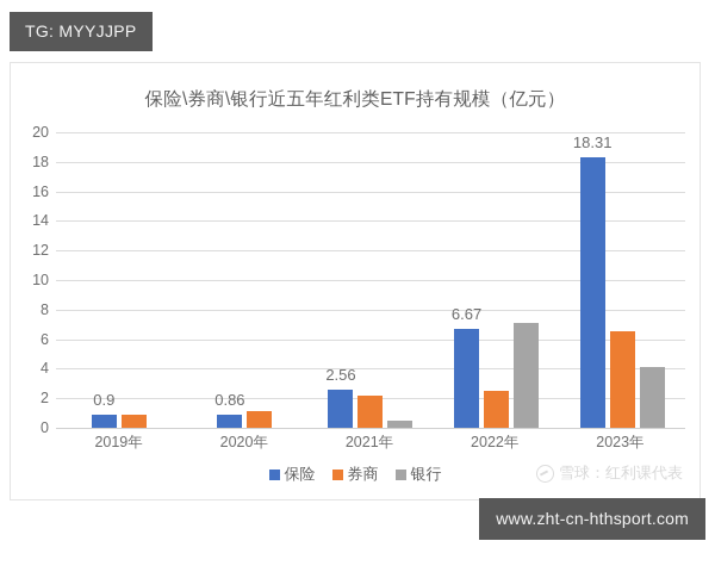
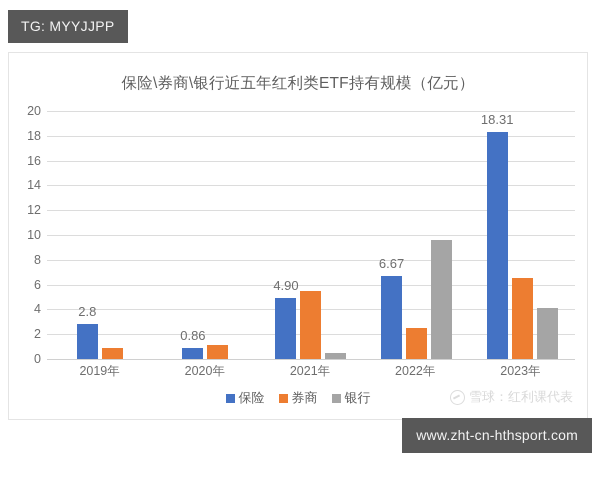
保险/2019年: 0.9 -> 2.8
保险/2021年: 2.56 -> 4.90
券商/2021年: 2.1 -> 5.5
银行/2022年: 7.1 -> 9.6
